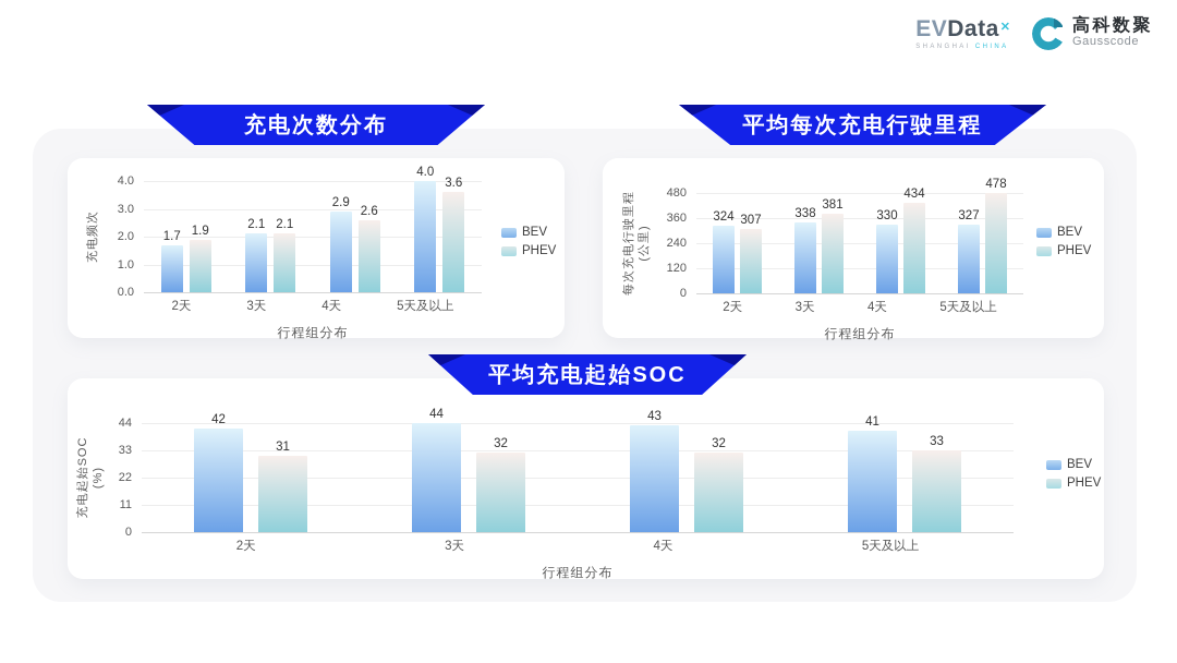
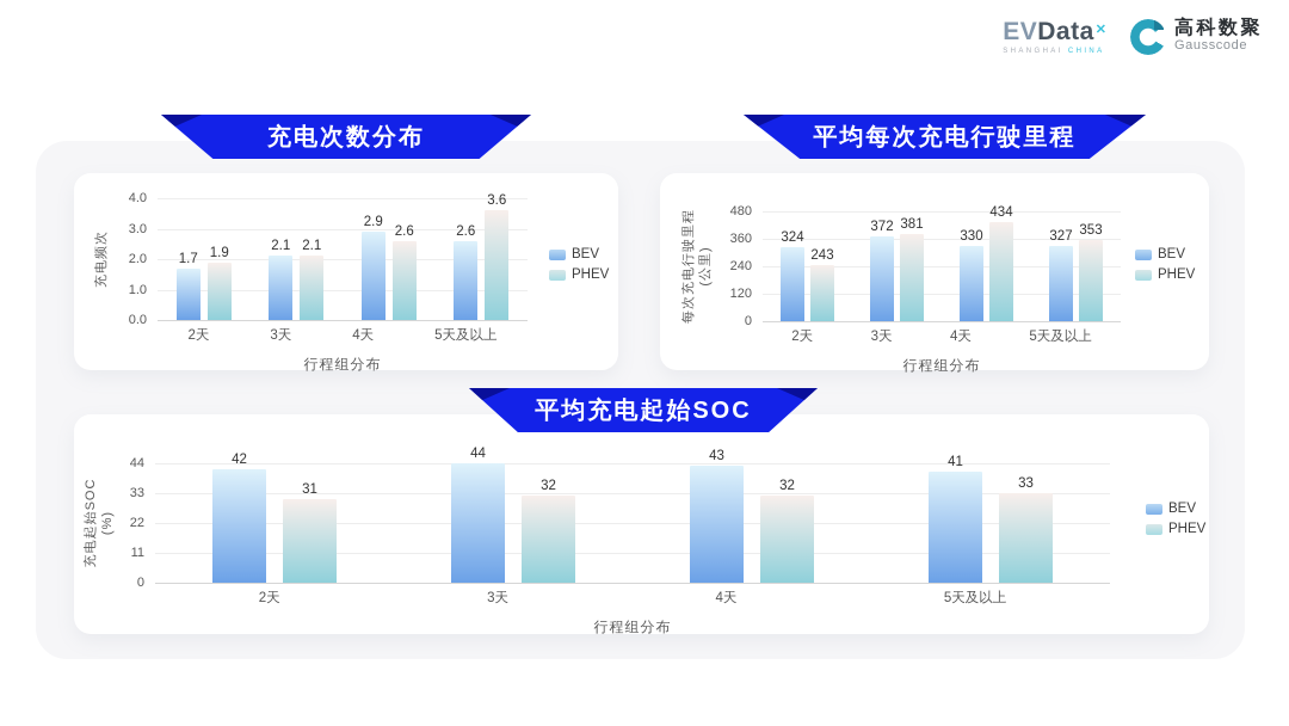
充电次数分布/BEV/5天及以上: 4.0 -> 2.6
平均每次充电行驶里程/PHEV/2天: 307 -> 243
平均每次充电行驶里程/BEV/3天: 338 -> 372
平均每次充电行驶里程/PHEV/5天及以上: 478 -> 353
